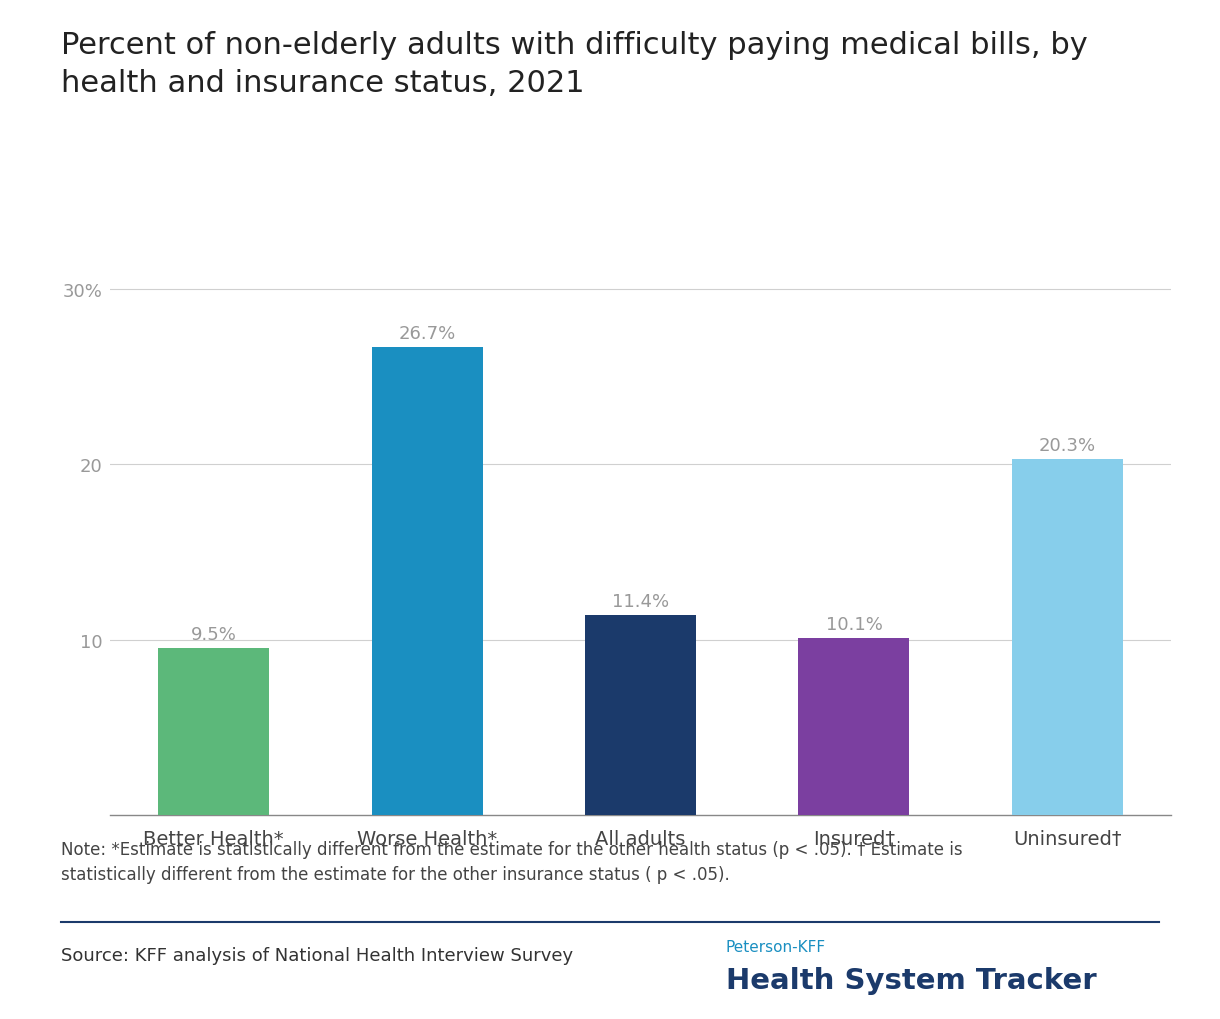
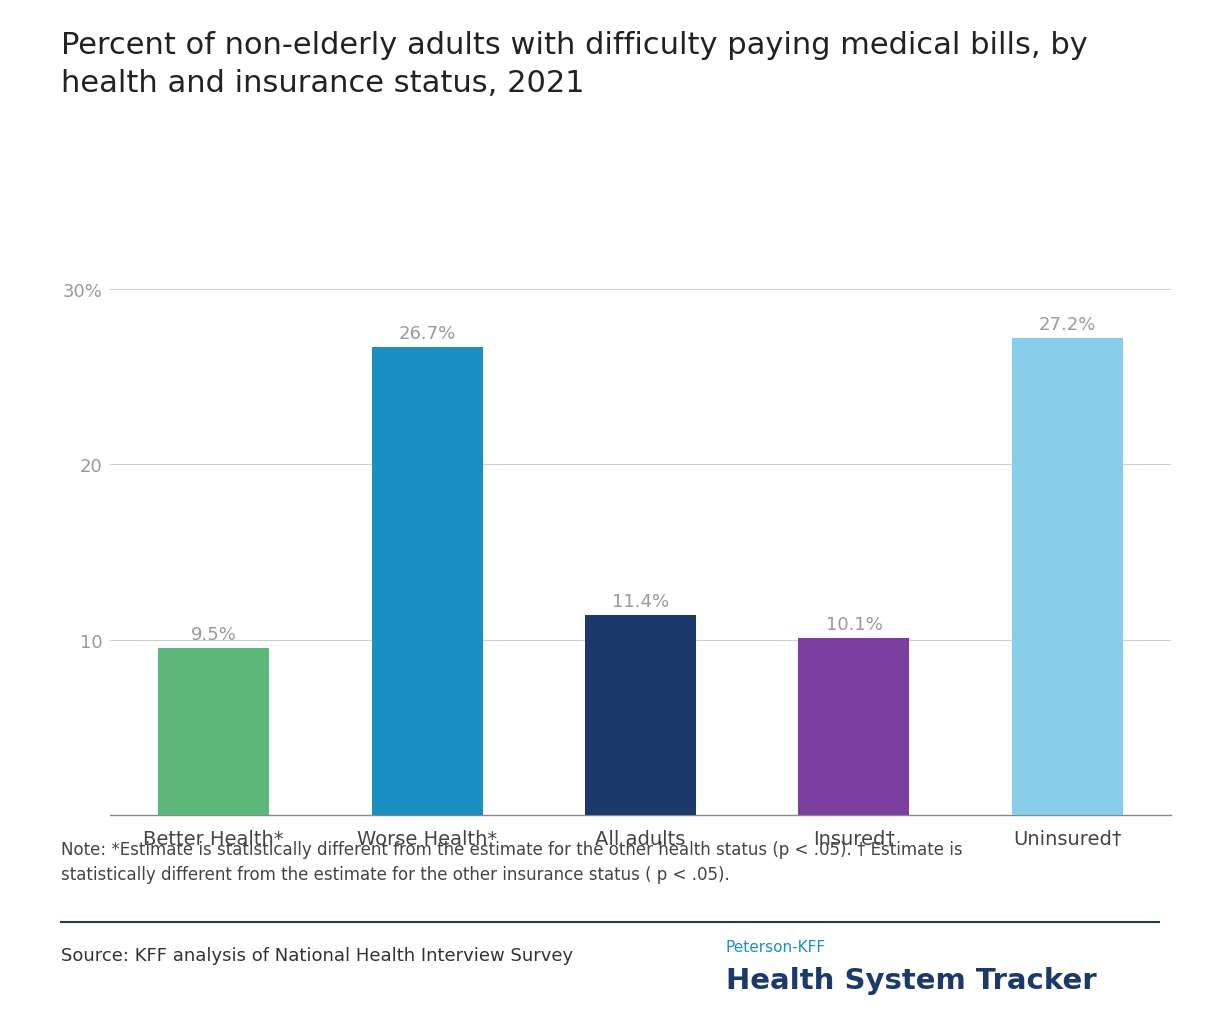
Uninsured†: 20.3% -> 27.2%
